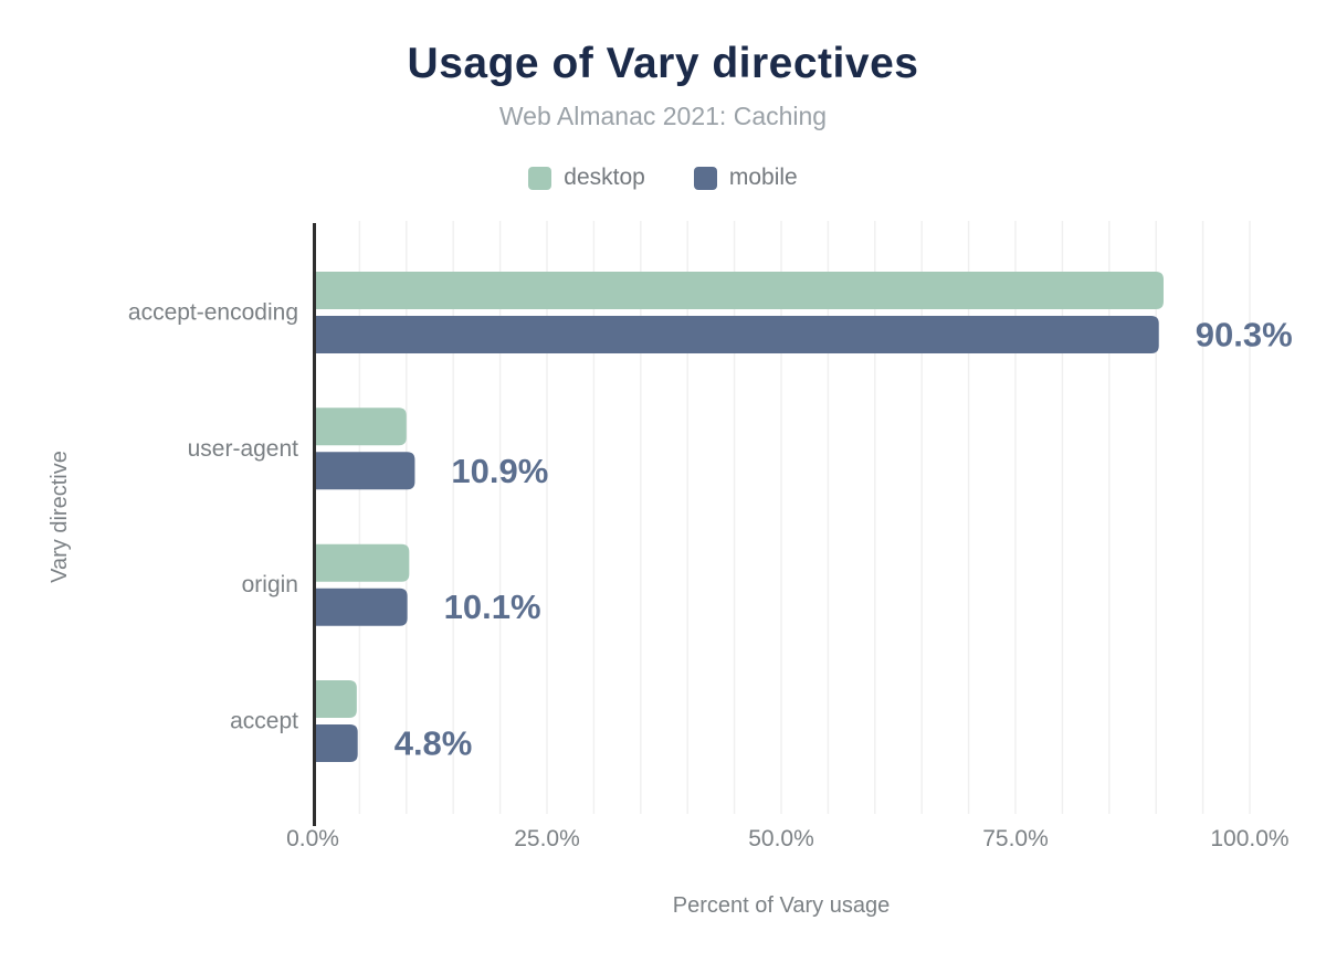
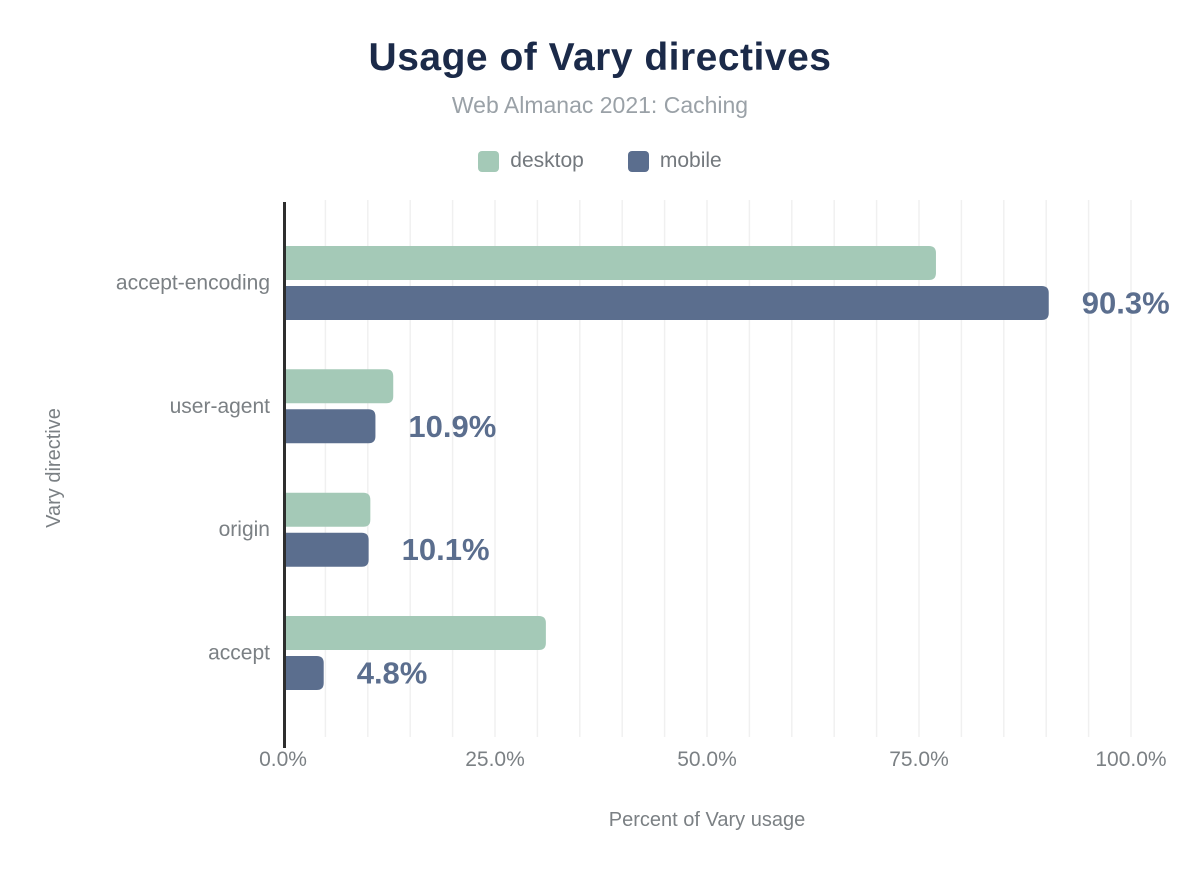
desktop/accept-encoding: 91% -> 77%
desktop/user-agent: 10% -> 13%
desktop/accept: 5% -> 31%
